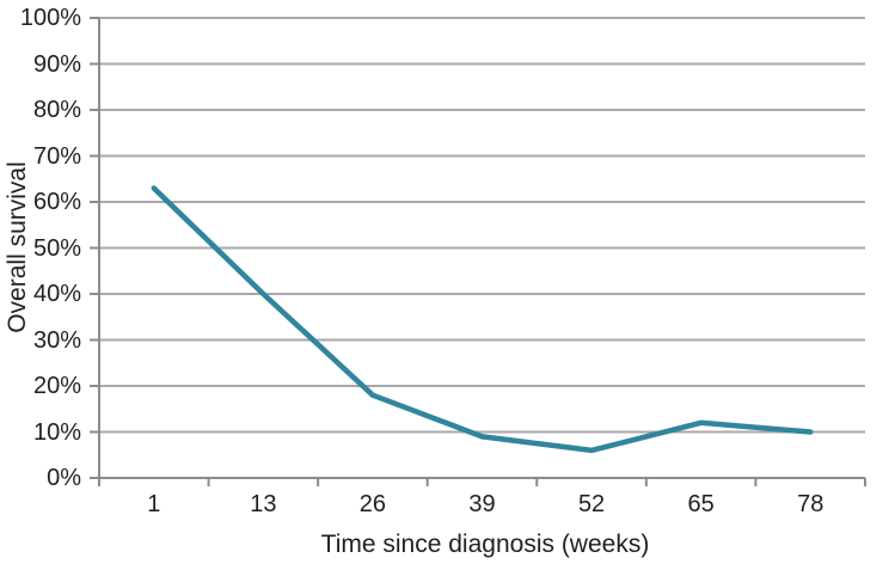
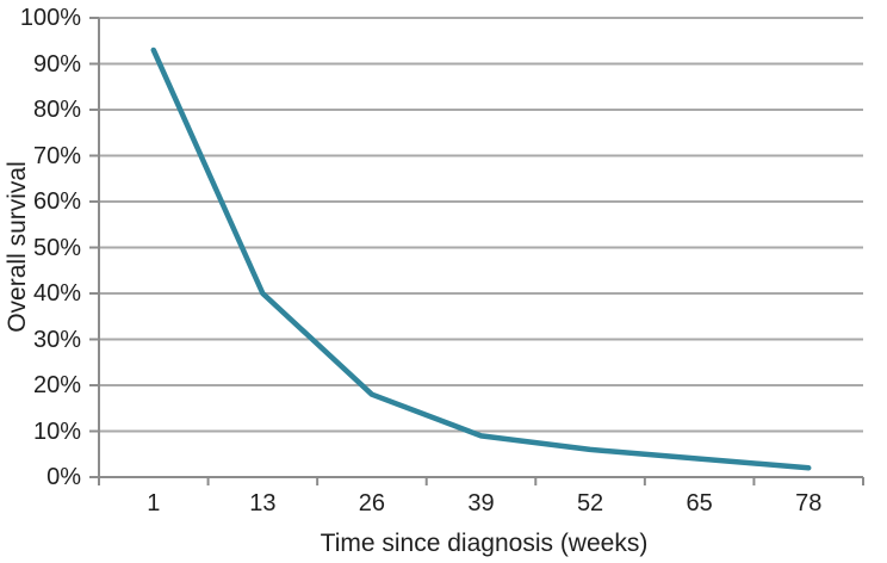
1: 63% -> 93%
65: 12% -> 4%
78: 10% -> 2%
